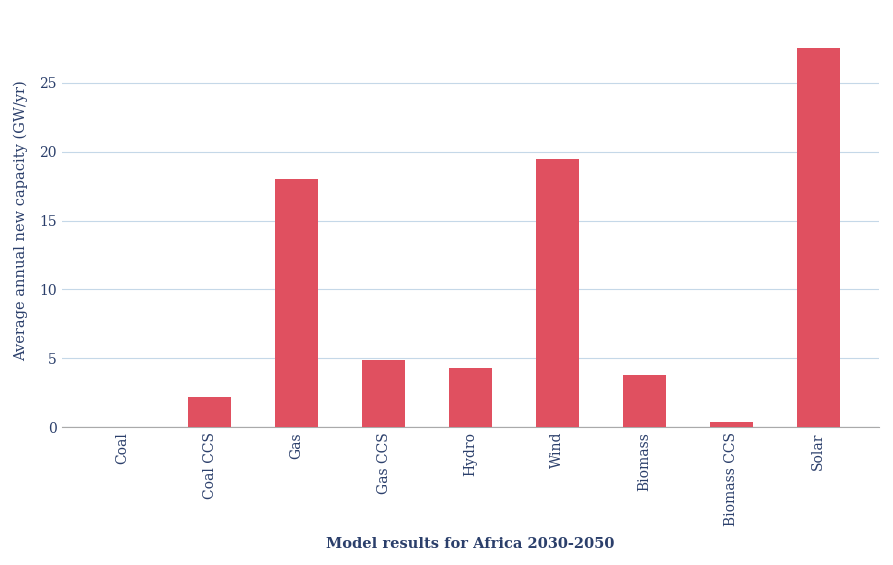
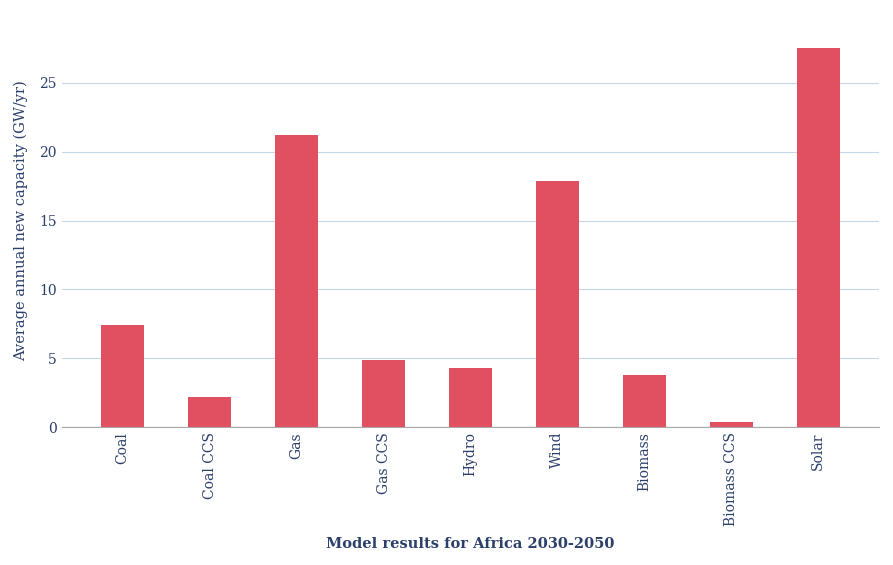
Coal: 0.0 -> 7.4
Gas: 18.0 -> 21.2
Wind: 19.5 -> 17.9
